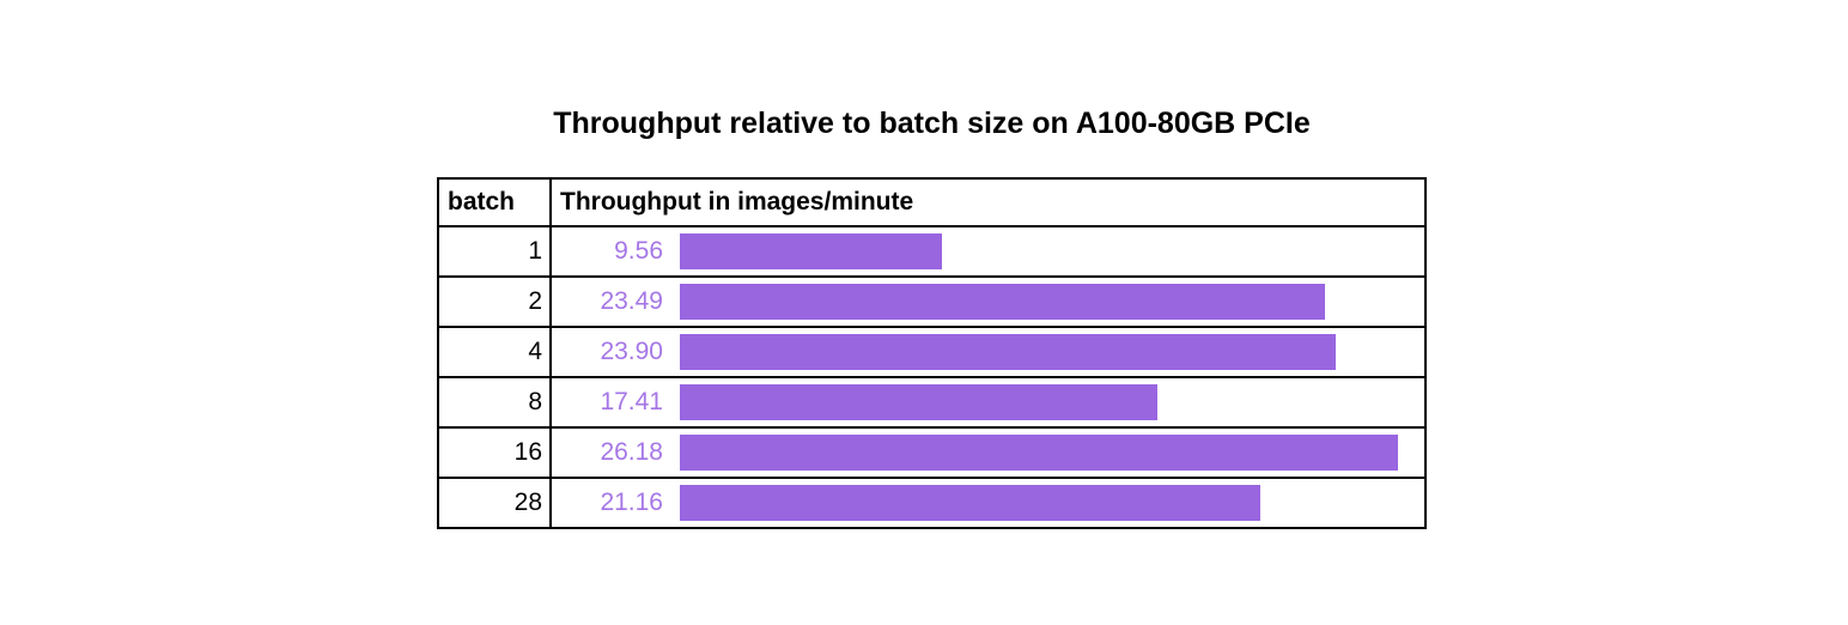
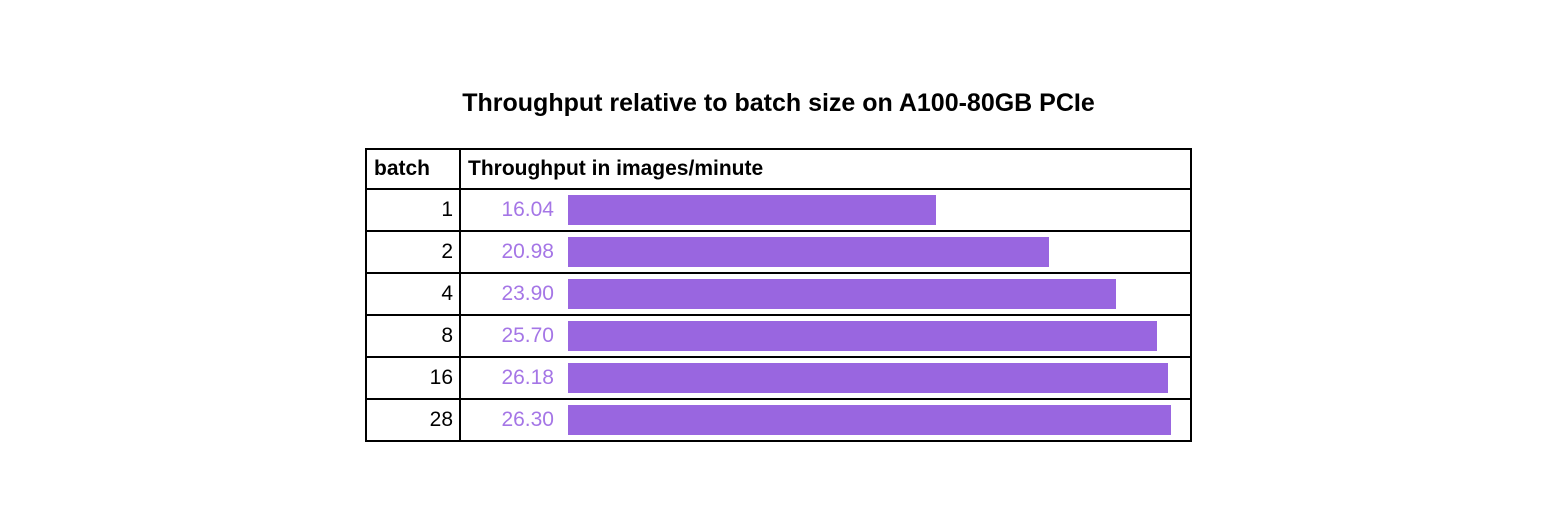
1: 9.56 -> 16.04
2: 23.49 -> 20.98
8: 17.41 -> 25.70
28: 21.16 -> 26.30
